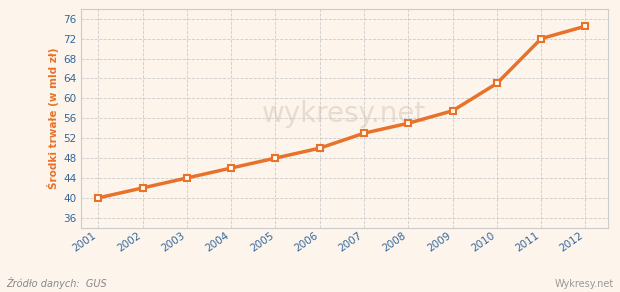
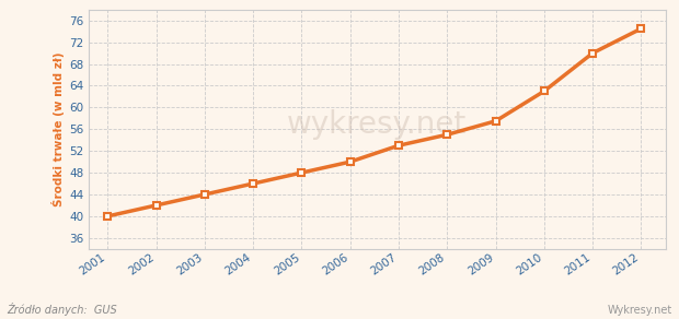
2011: 72.0 -> 70.0
